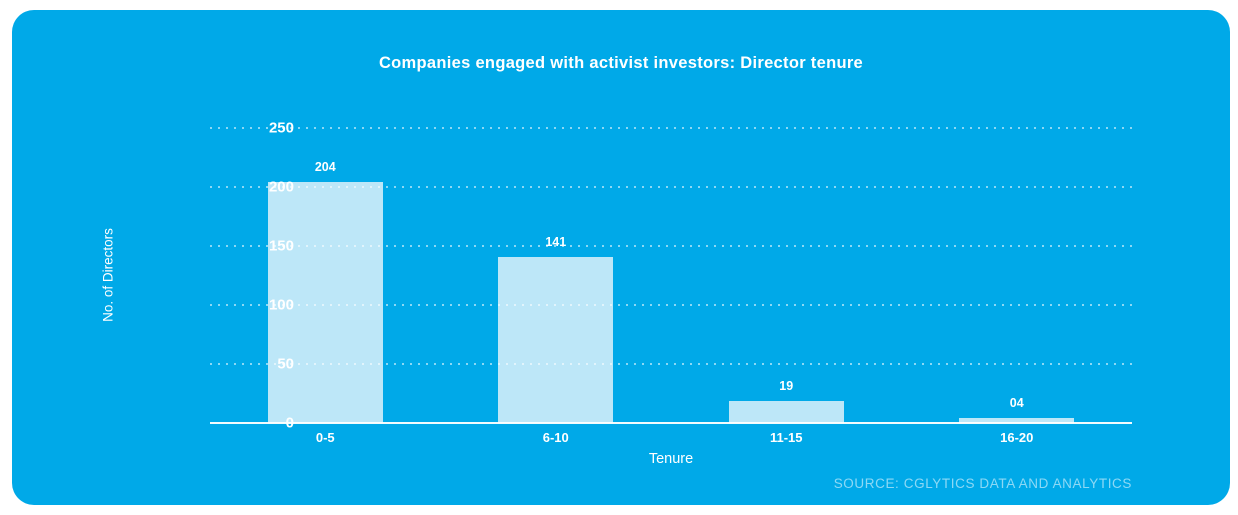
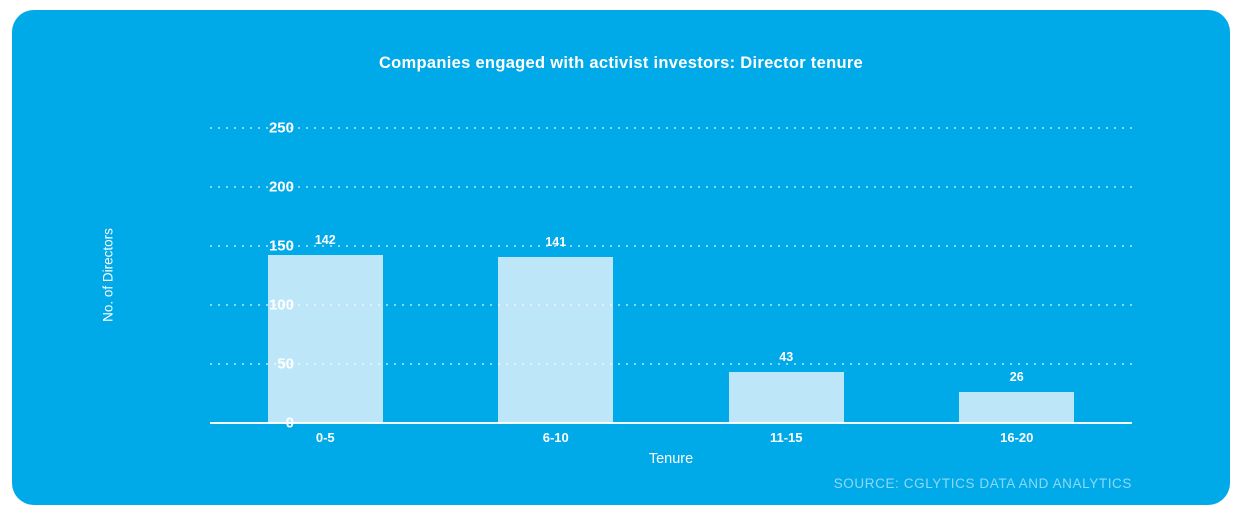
0-5: 204 -> 142
11-15: 19 -> 43
16-20: 04 -> 26
